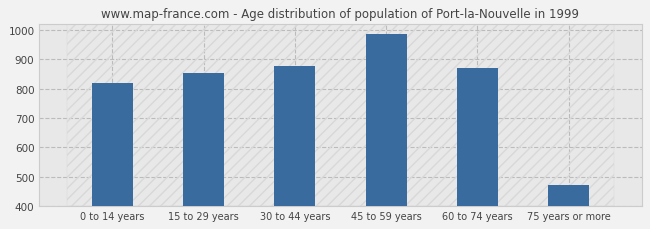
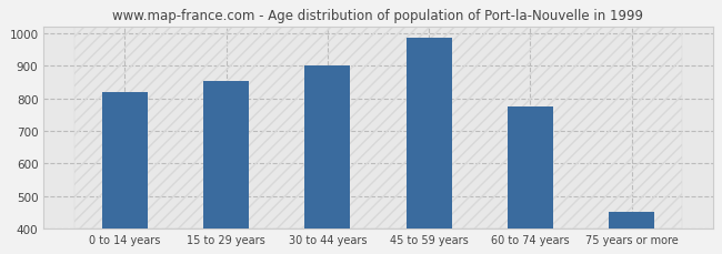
30 to 44 years: 878 -> 900
60 to 74 years: 870 -> 775
75 years or more: 472 -> 450
